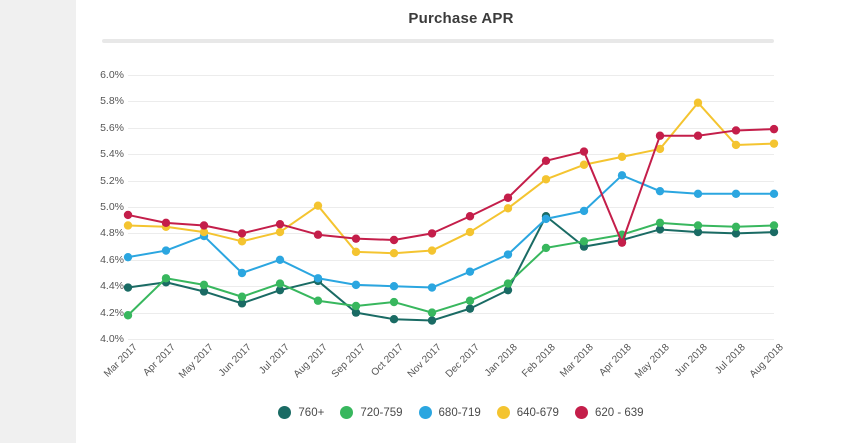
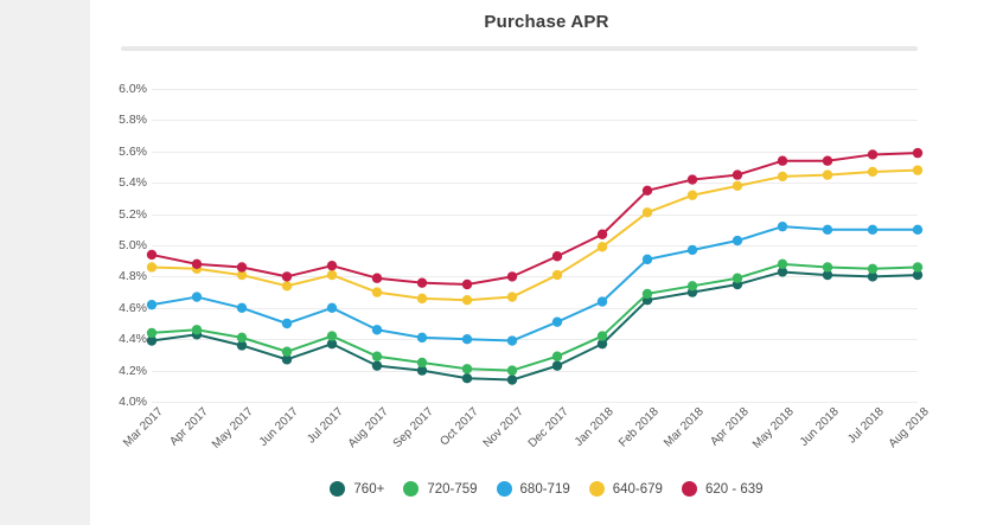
720-759/Mar 2017: 4.18% -> 4.44%
680-719/May 2017: 4.78% -> 4.60%
760+/Aug 2017: 4.44% -> 4.23%
640-679/Aug 2017: 5.01% -> 4.70%
720-759/Oct 2017: 4.28% -> 4.21%
760+/Feb 2018: 4.93% -> 4.65%
680-719/Apr 2018: 5.24% -> 5.03%
620 - 639/Apr 2018: 4.73% -> 5.45%
640-679/Jun 2018: 5.79% -> 5.45%
